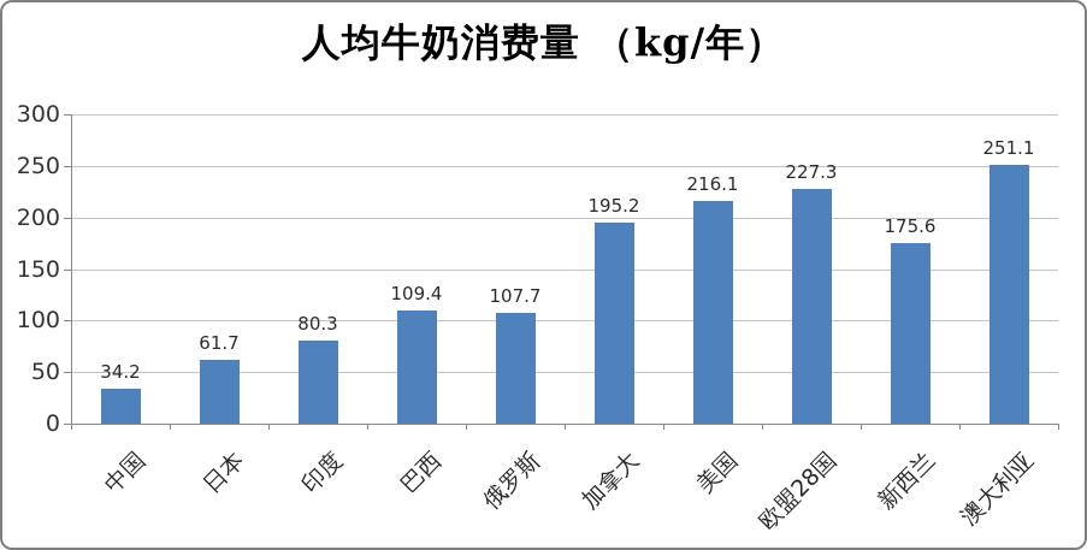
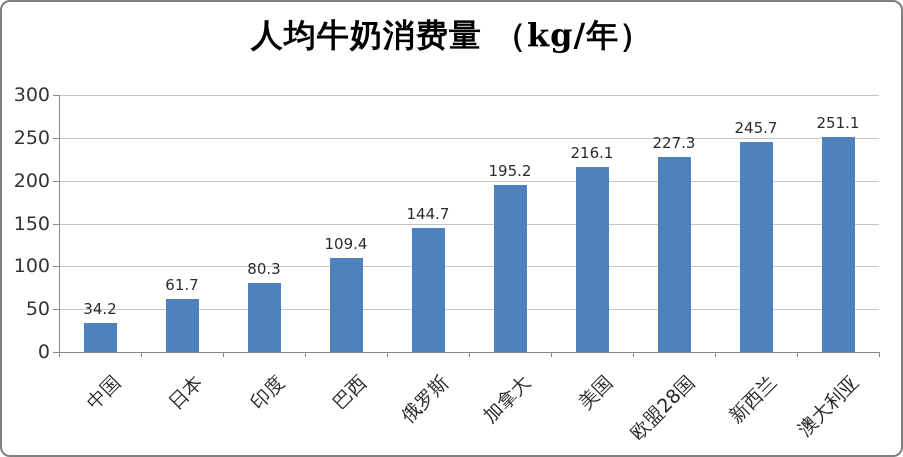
俄罗斯: 107.7 -> 144.7
新西兰: 175.6 -> 245.7
